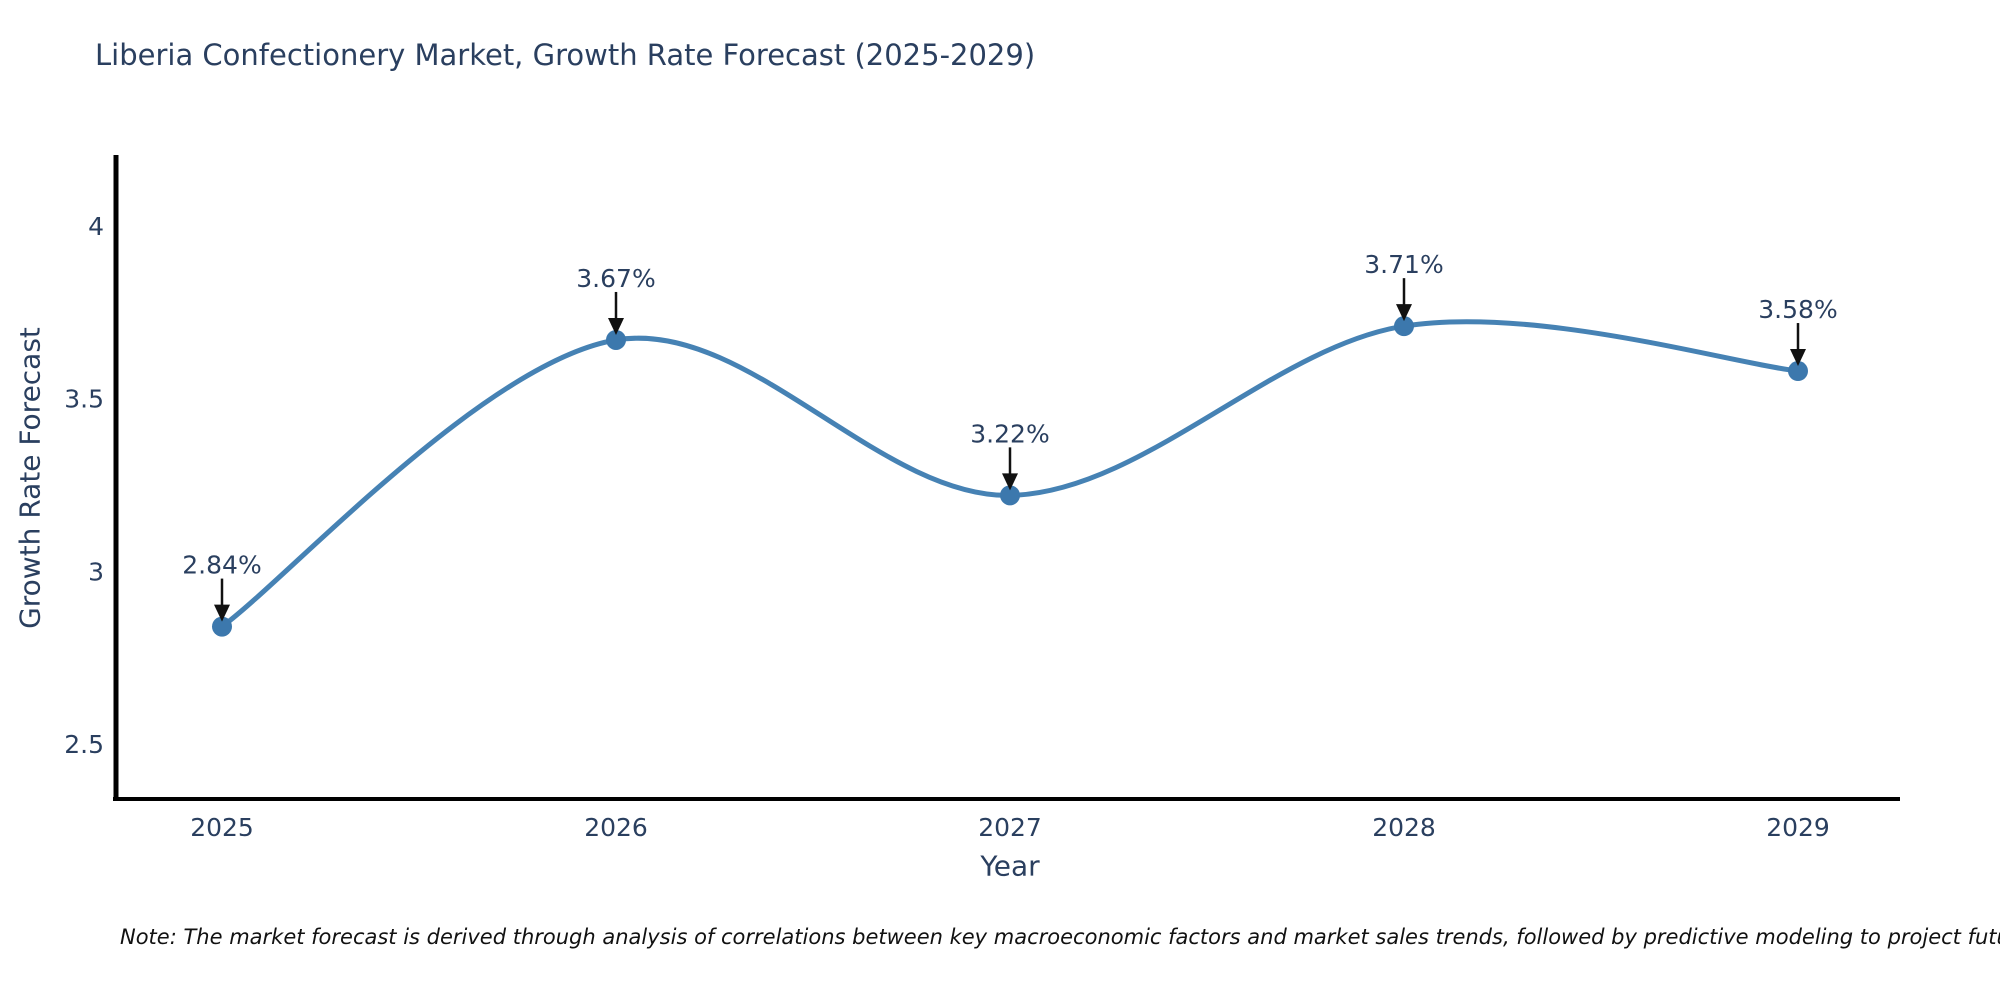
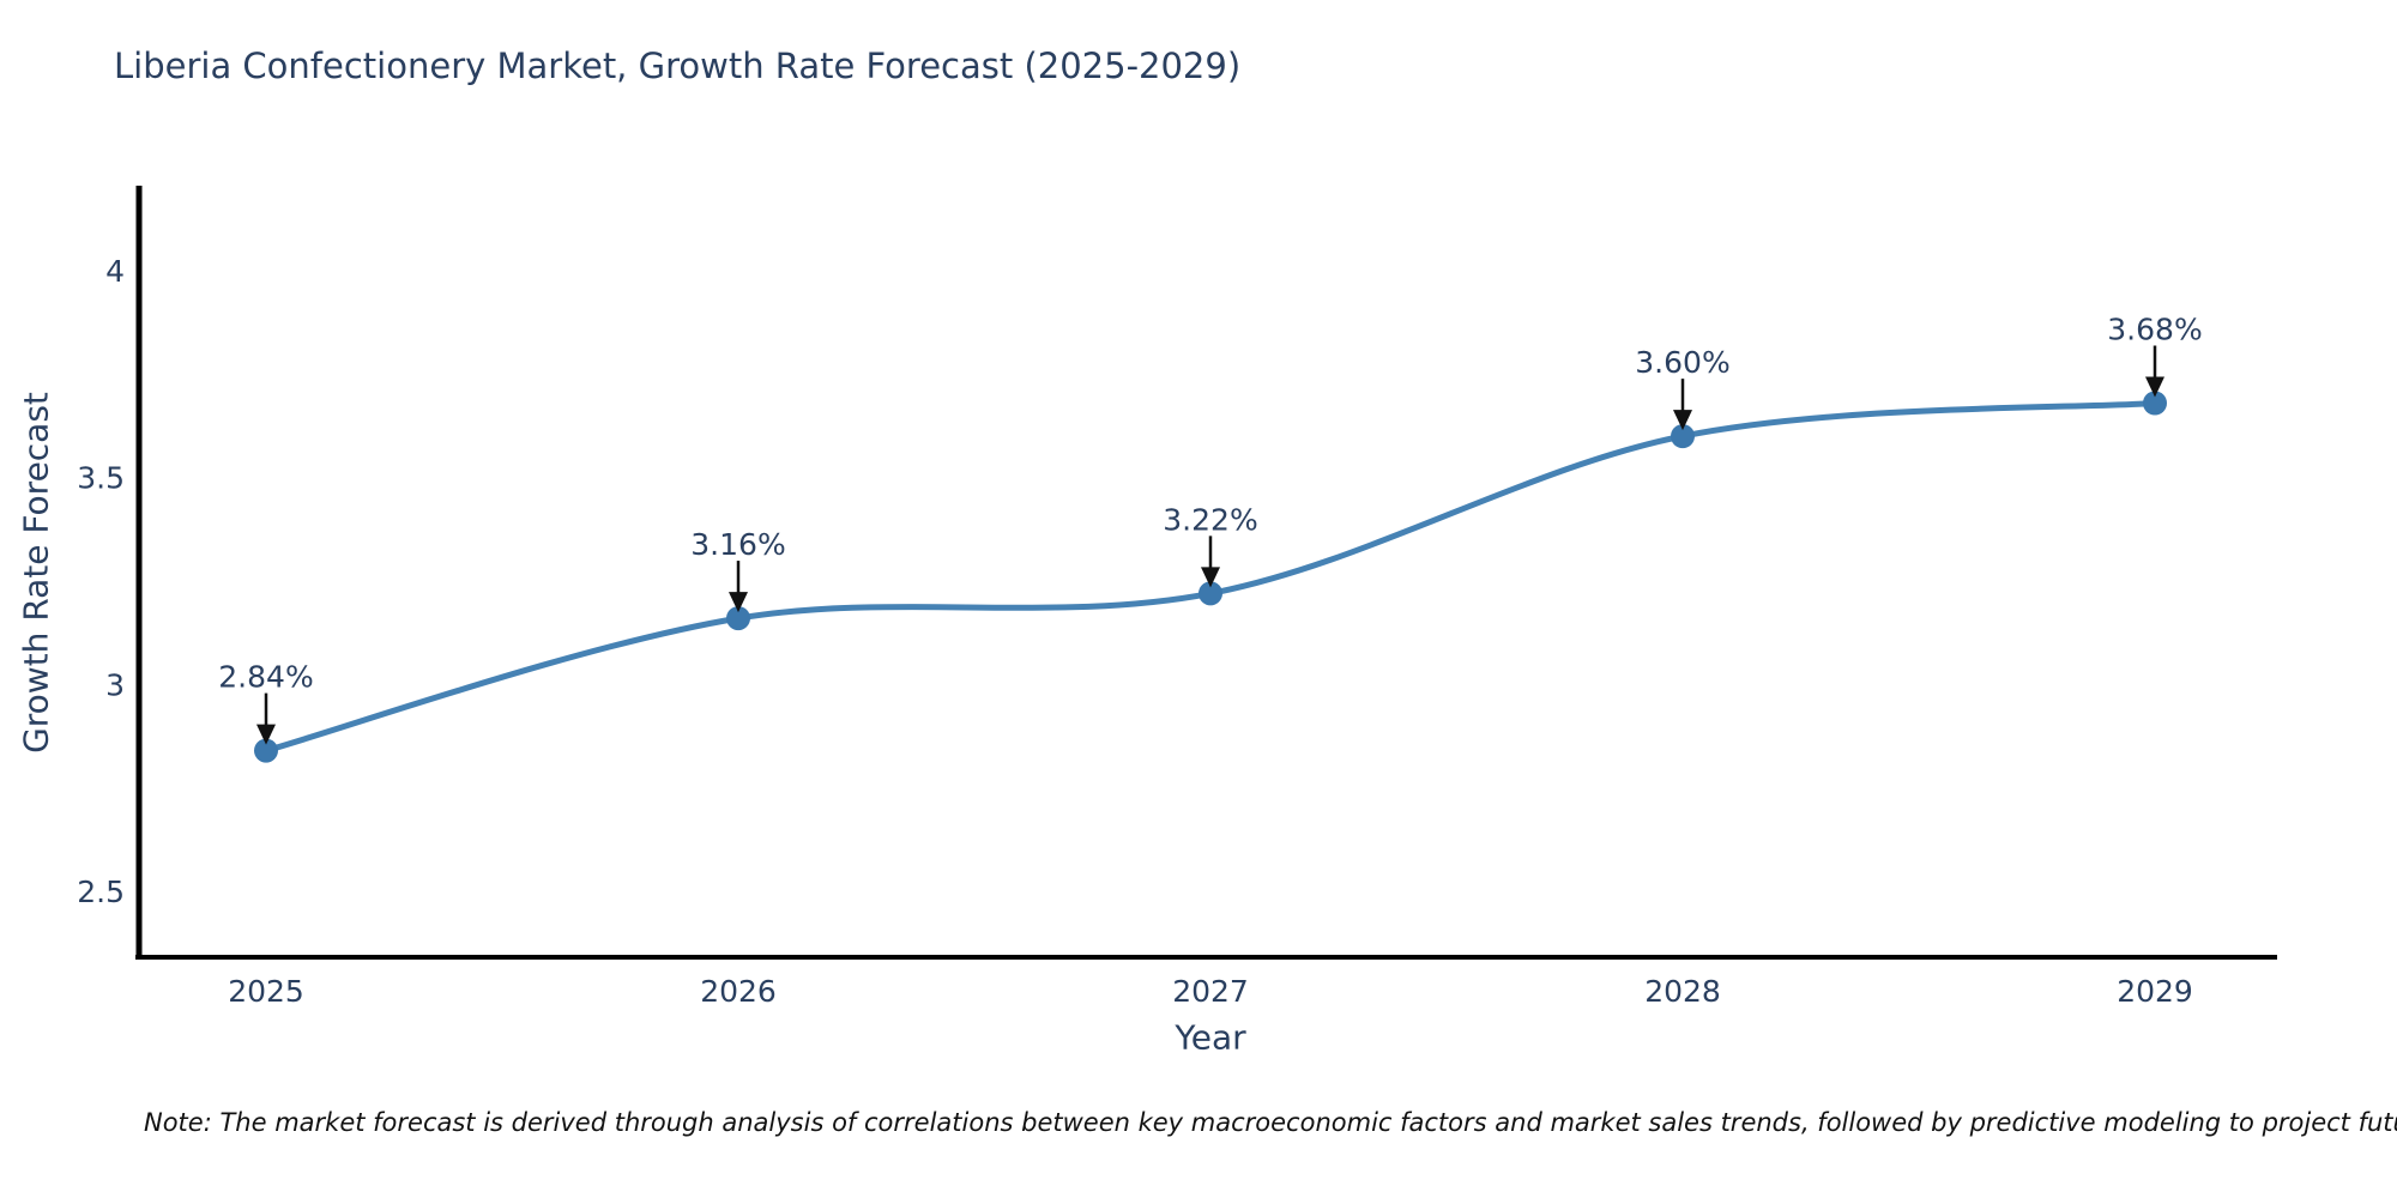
2026: 3.67% -> 3.16%
2028: 3.71% -> 3.60%
2029: 3.58% -> 3.68%
